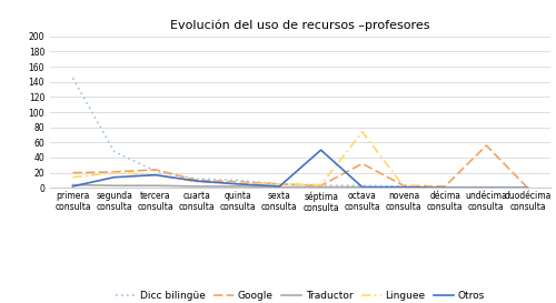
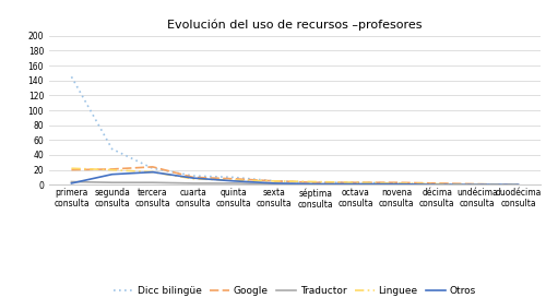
Linguee/primera consulta: 14 -> 22
Otros/séptima consulta: 50 -> 1
Google/octava consulta: 32 -> 3
Linguee/octava consulta: 74 -> 3
Google/undécima consulta: 56 -> 1
